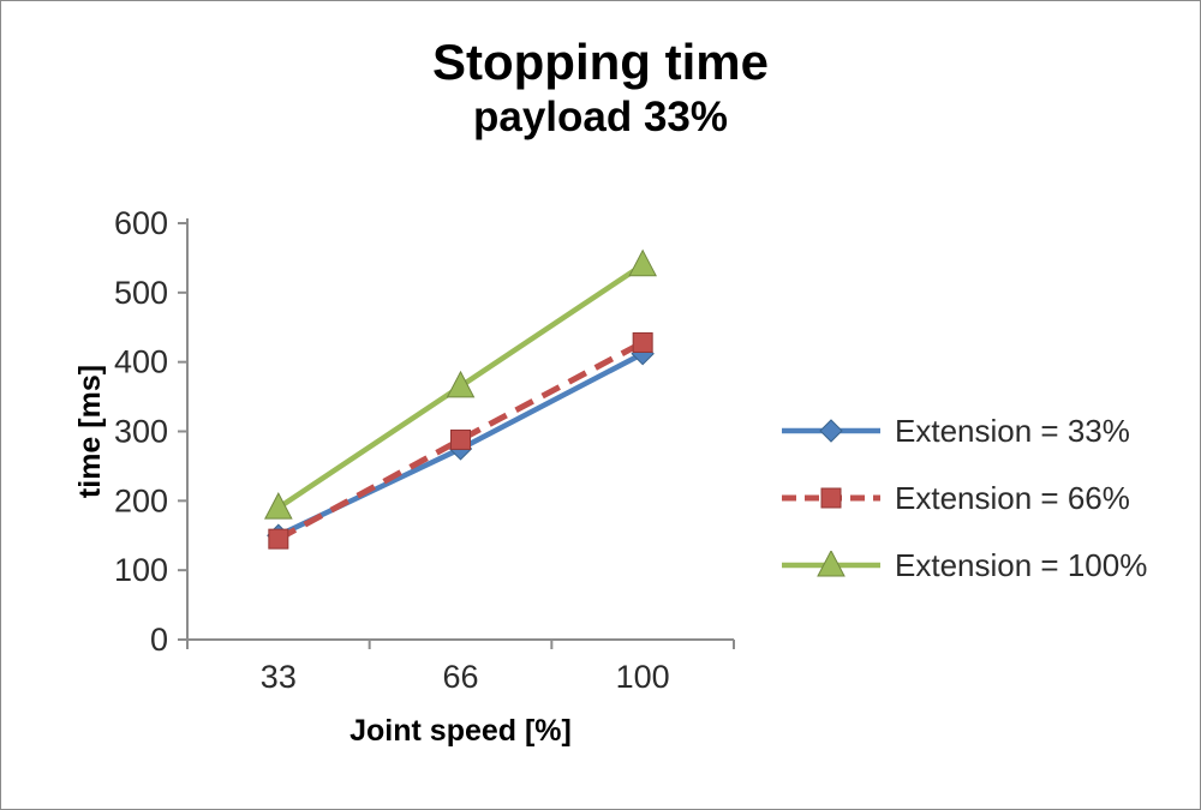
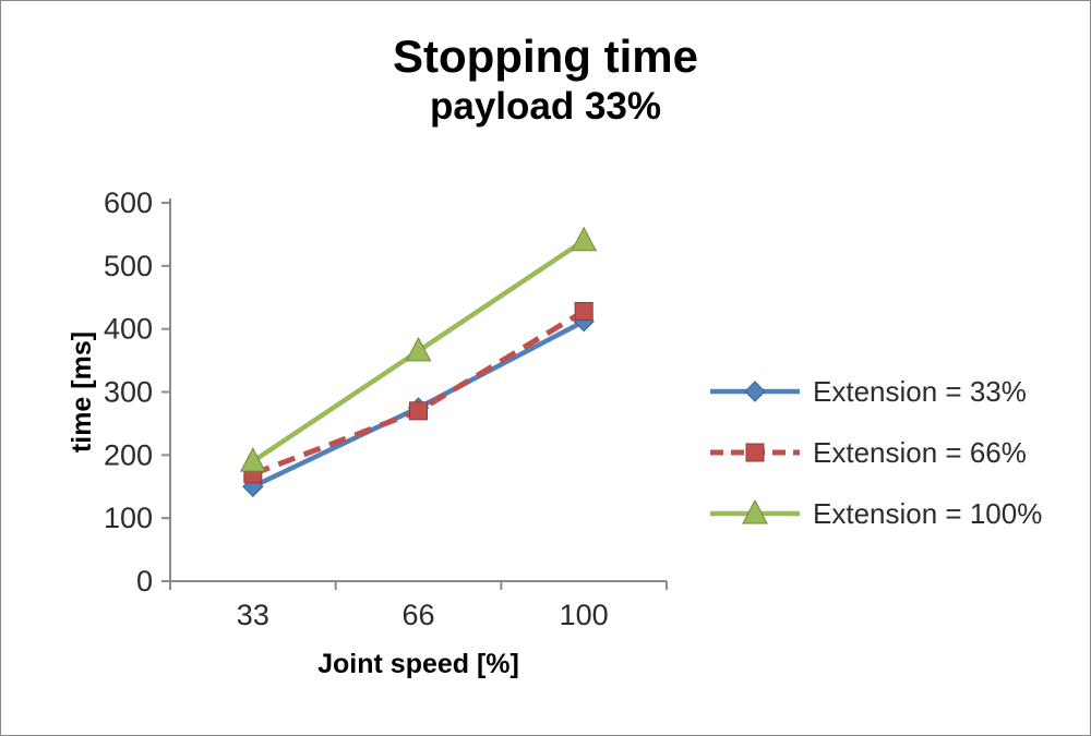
Extension = 66%/33: 140 -> 170
Extension = 66%/66: 290 -> 270
